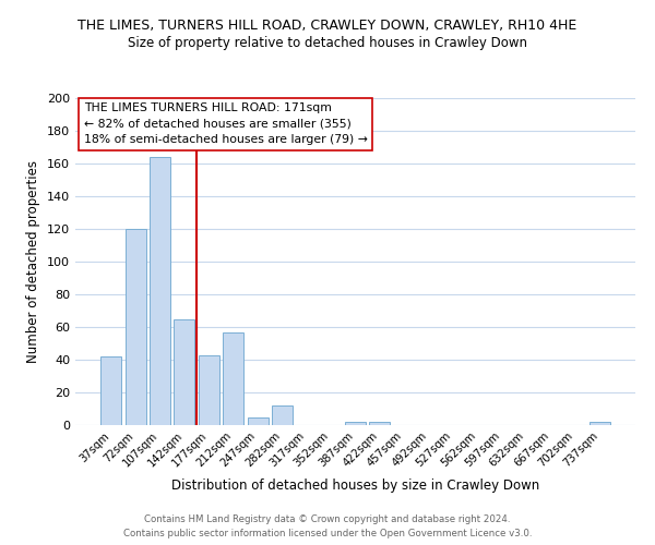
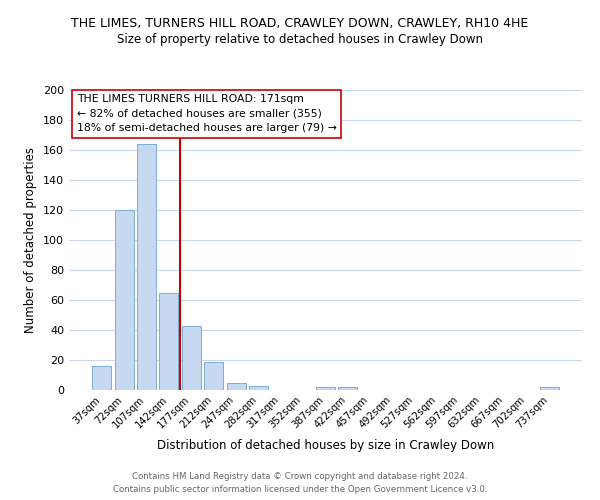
37sqm: 42 -> 16
212sqm: 57 -> 19
282sqm: 12 -> 3
